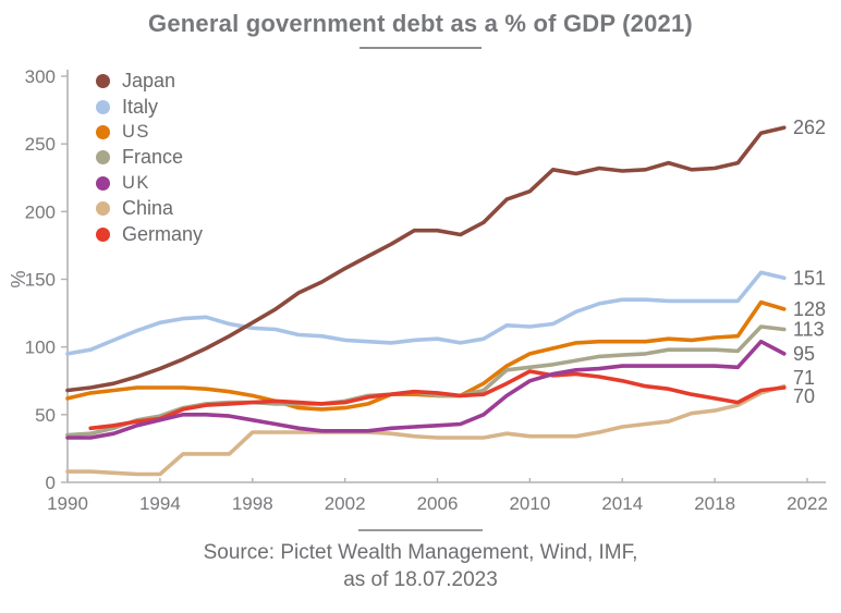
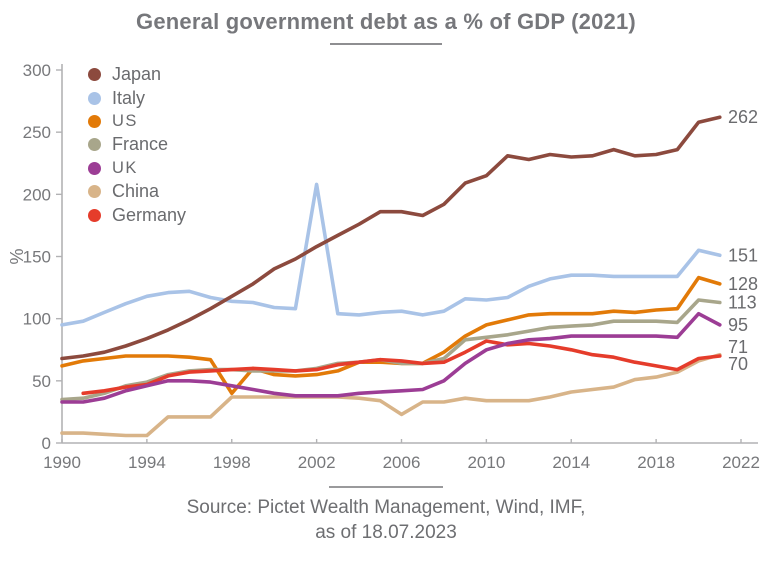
US/1998: 64 -> 40
Italy/2002: 105 -> 208
China/2006: 33 -> 23
